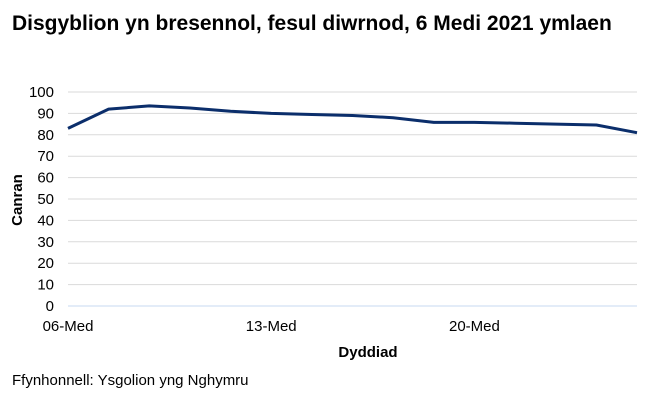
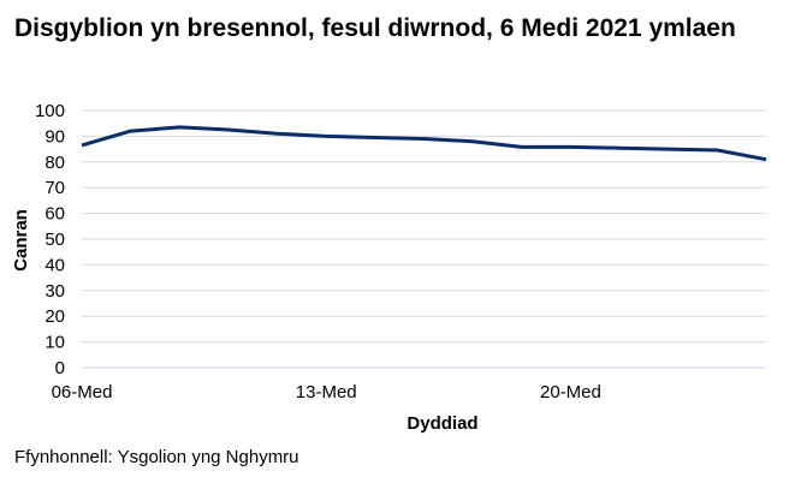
06-Med: 83 -> 86
